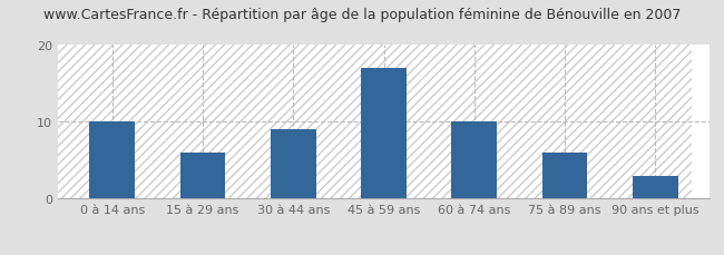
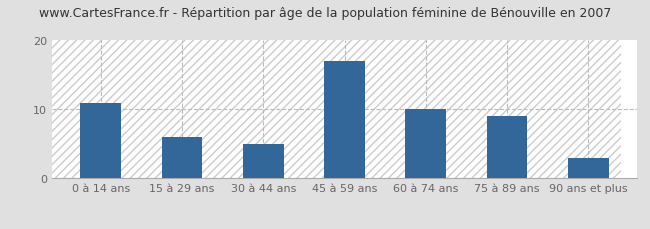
0 à 14 ans: 10 -> 11
30 à 44 ans: 9 -> 5
75 à 89 ans: 6 -> 9
